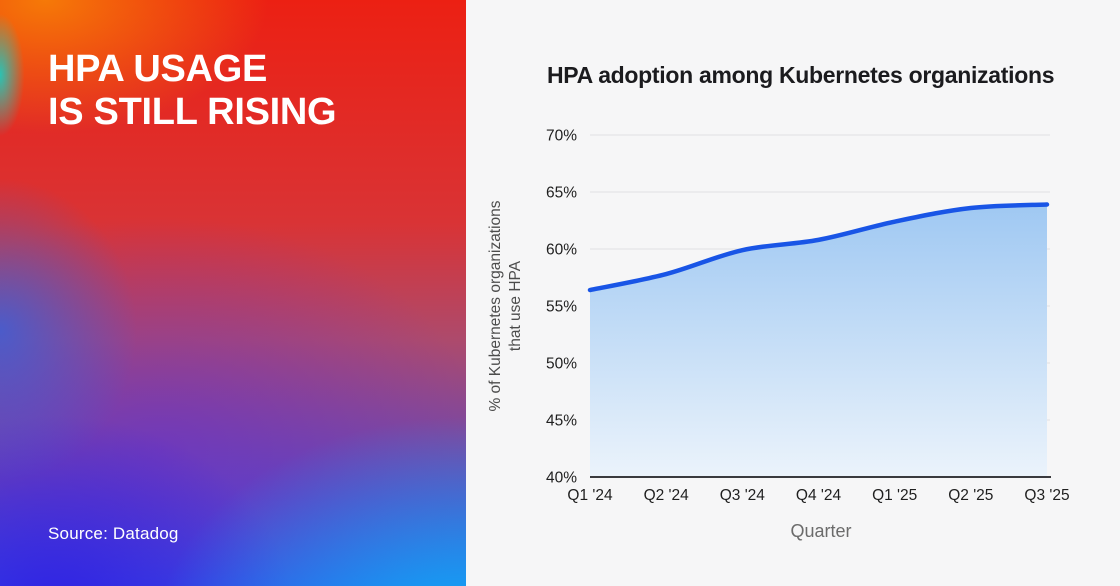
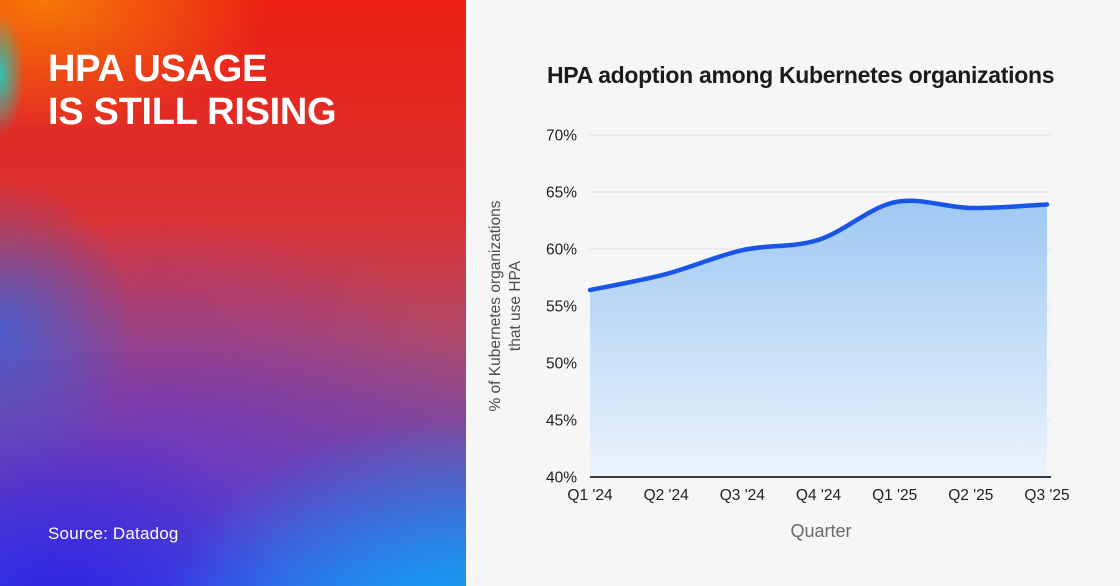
Q1 '25: 62.4% -> 64.1%
